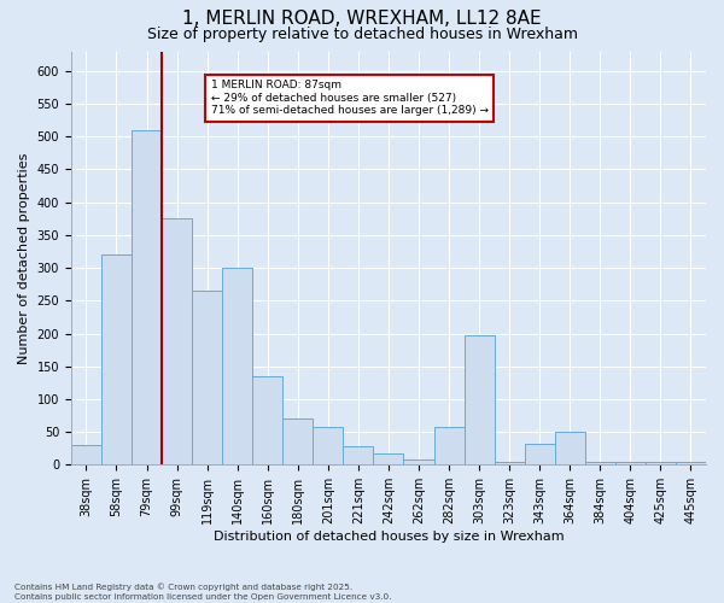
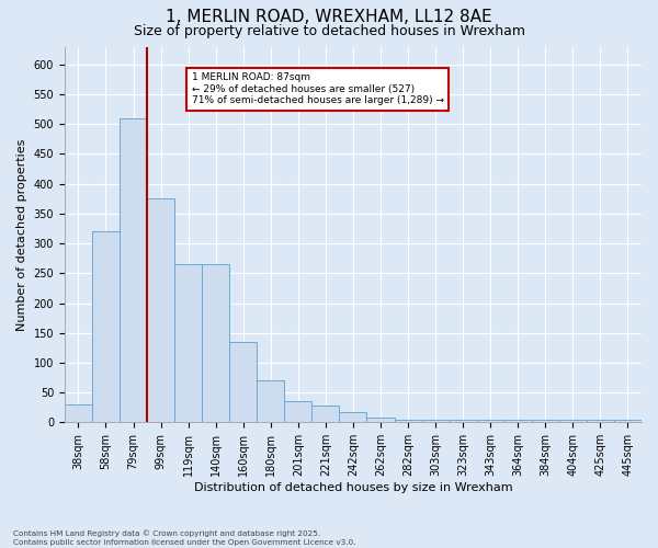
140sqm: 300 -> 265
201sqm: 58 -> 35
282sqm: 58 -> 5
303sqm: 198 -> 5
343sqm: 32 -> 4
364sqm: 50 -> 4
